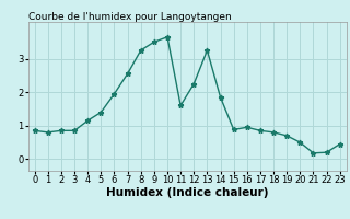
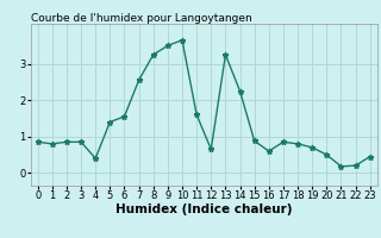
4: 1.15 -> 0.40
6: 1.95 -> 1.55
12: 2.25 -> 0.65
14: 1.85 -> 2.25
16: 0.95 -> 0.60
